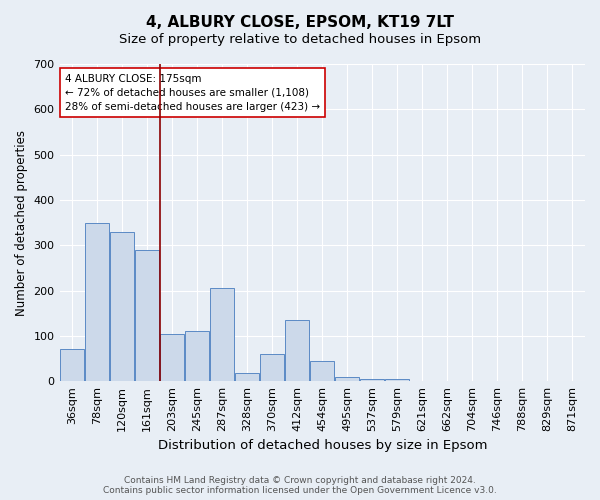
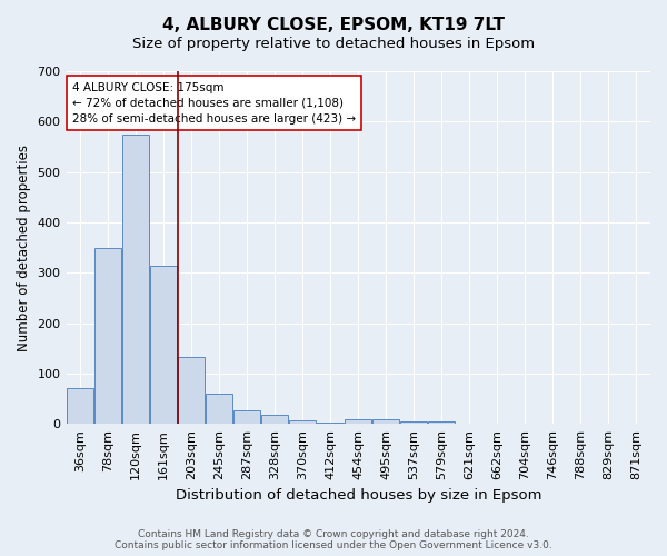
120sqm: 330 -> 575
161sqm: 290 -> 313
203sqm: 105 -> 132
245sqm: 110 -> 60
287sqm: 205 -> 27
370sqm: 60 -> 7
412sqm: 135 -> 2
454sqm: 45 -> 10
